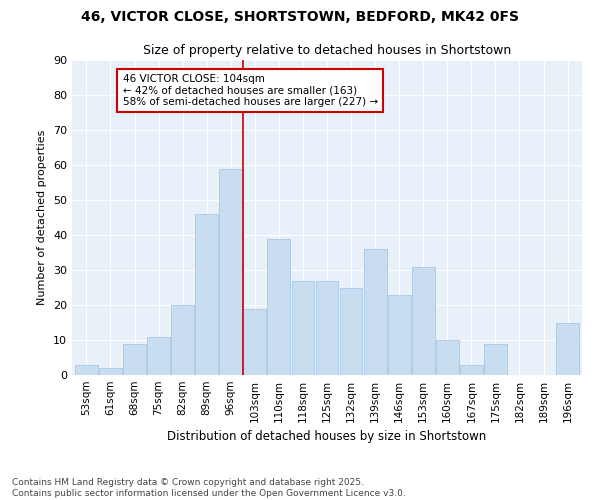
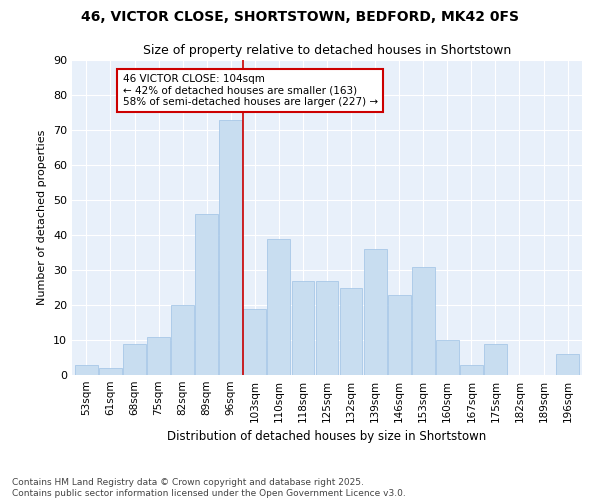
96sqm: 59 -> 73
196sqm: 15 -> 6
